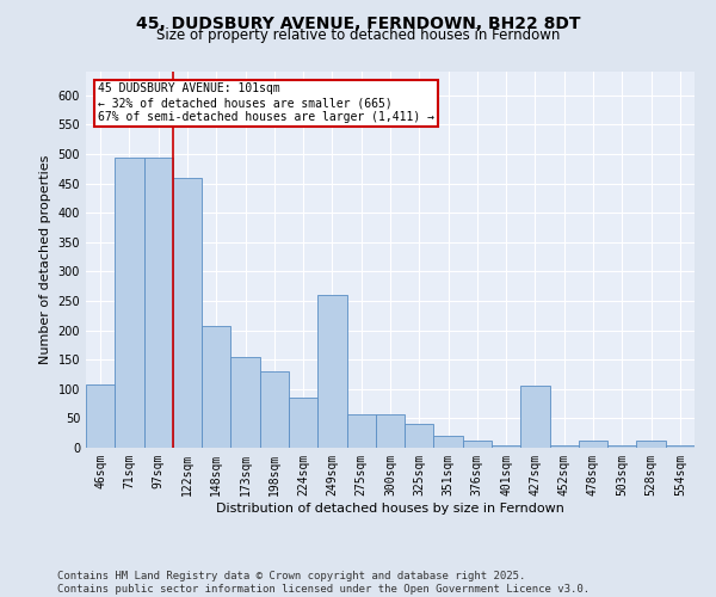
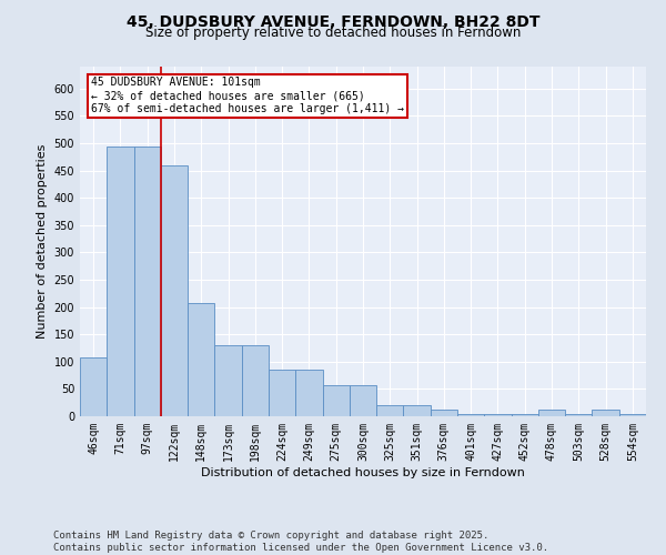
173sqm: 155 -> 130
249sqm: 260 -> 85
325sqm: 40 -> 20
427sqm: 105 -> 5
